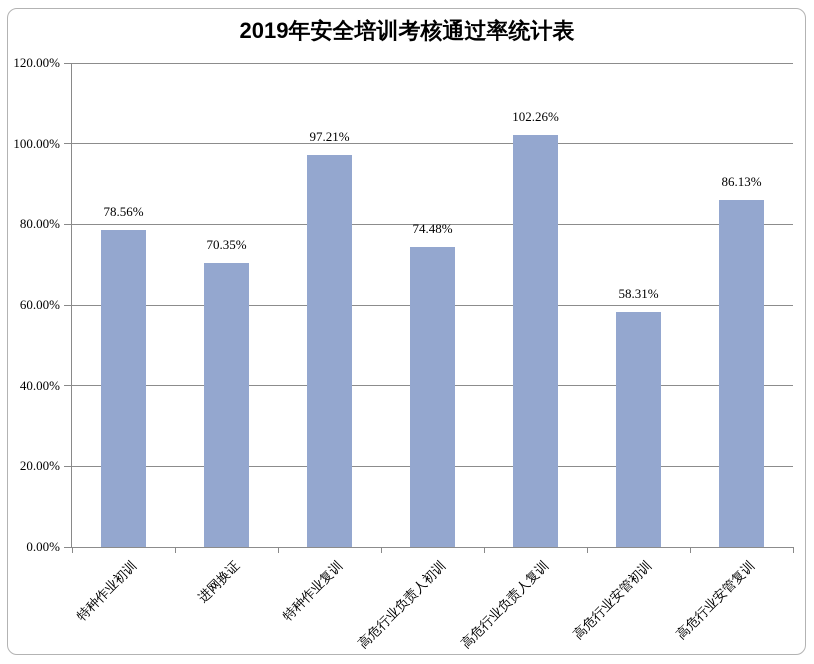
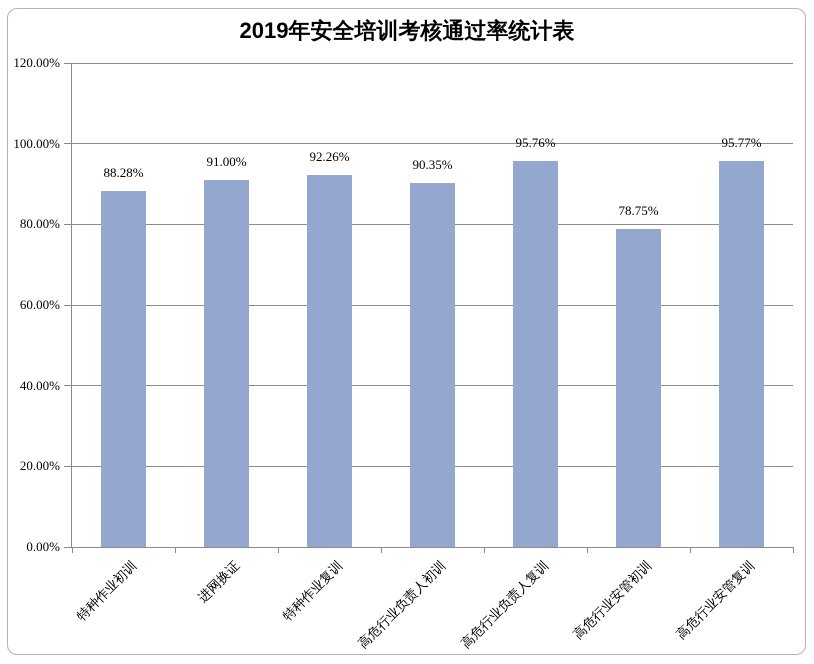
特种作业初训: 78.56% -> 88.28%
进网换证: 70.35% -> 91.00%
特种作业复训: 97.21% -> 92.26%
高危行业负责人初训: 74.48% -> 90.35%
高危行业负责人复训: 102.26% -> 95.76%
高危行业安管初训: 58.31% -> 78.75%
高危行业安管复训: 86.13% -> 95.77%
